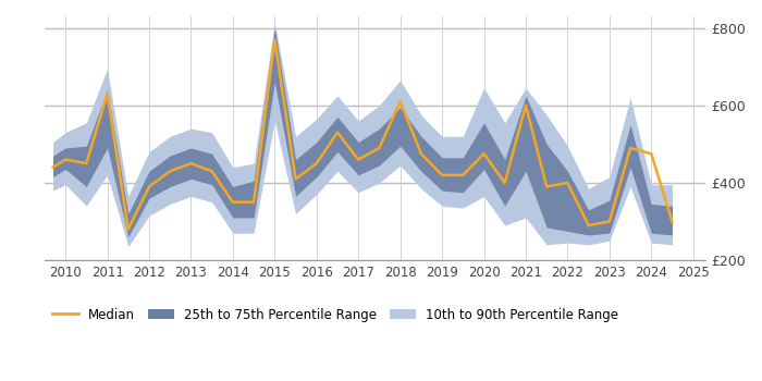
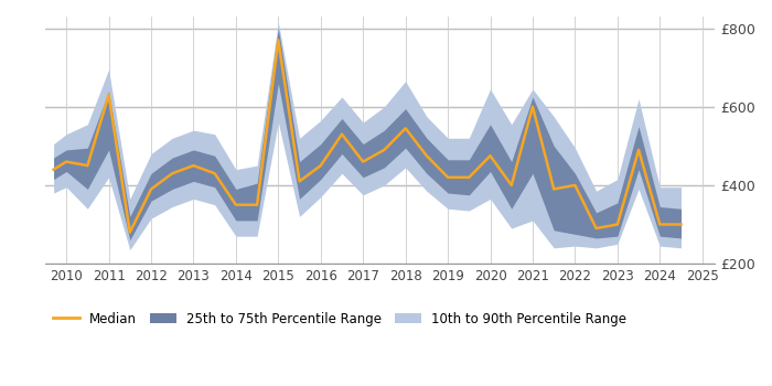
Median/2018: £610 -> £545
Median/2024: £475 -> £300
